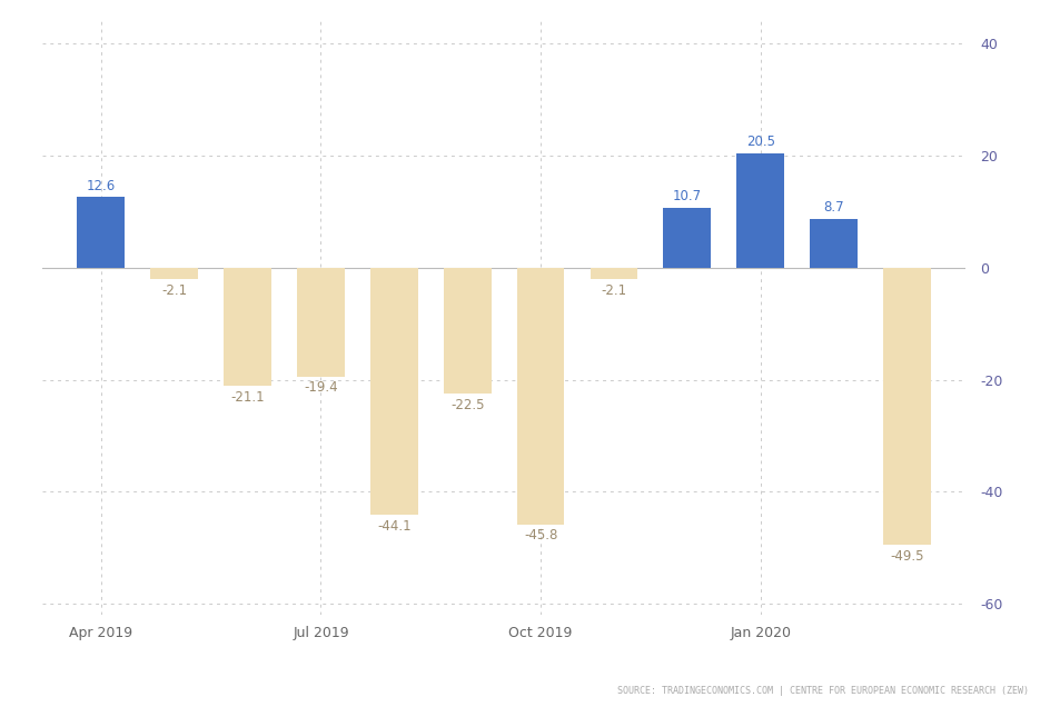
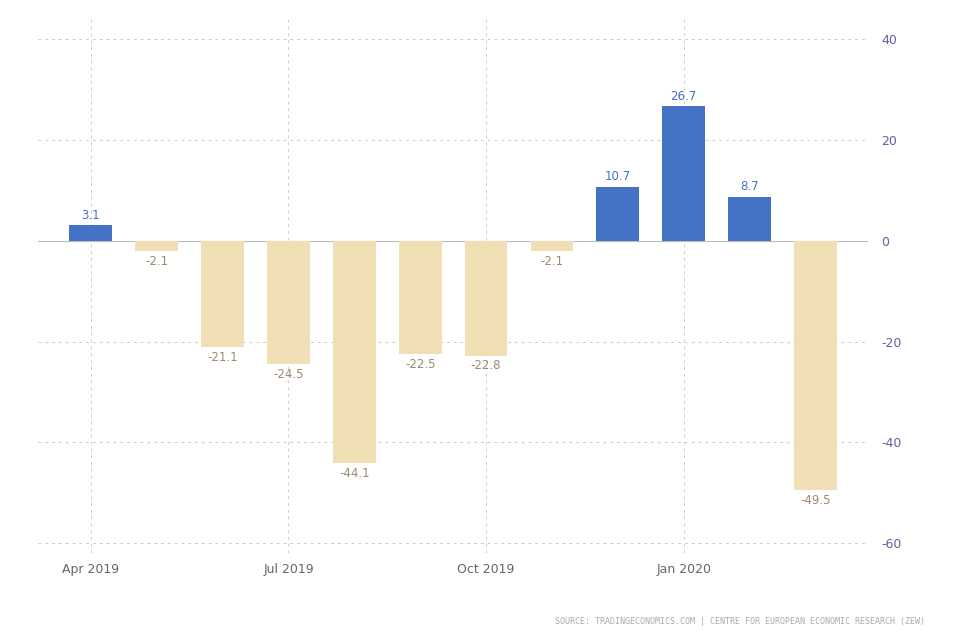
Apr 2019: 12.6 -> 3.1
Jul 2019: -19.4 -> -24.5
Oct 2019: -45.8 -> -22.8
Jan 2020: 20.5 -> 26.7
